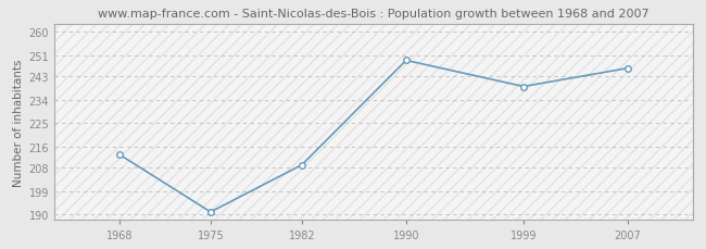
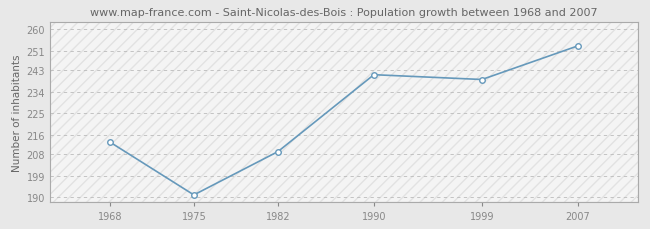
1990: 249 -> 241
2007: 246 -> 253
